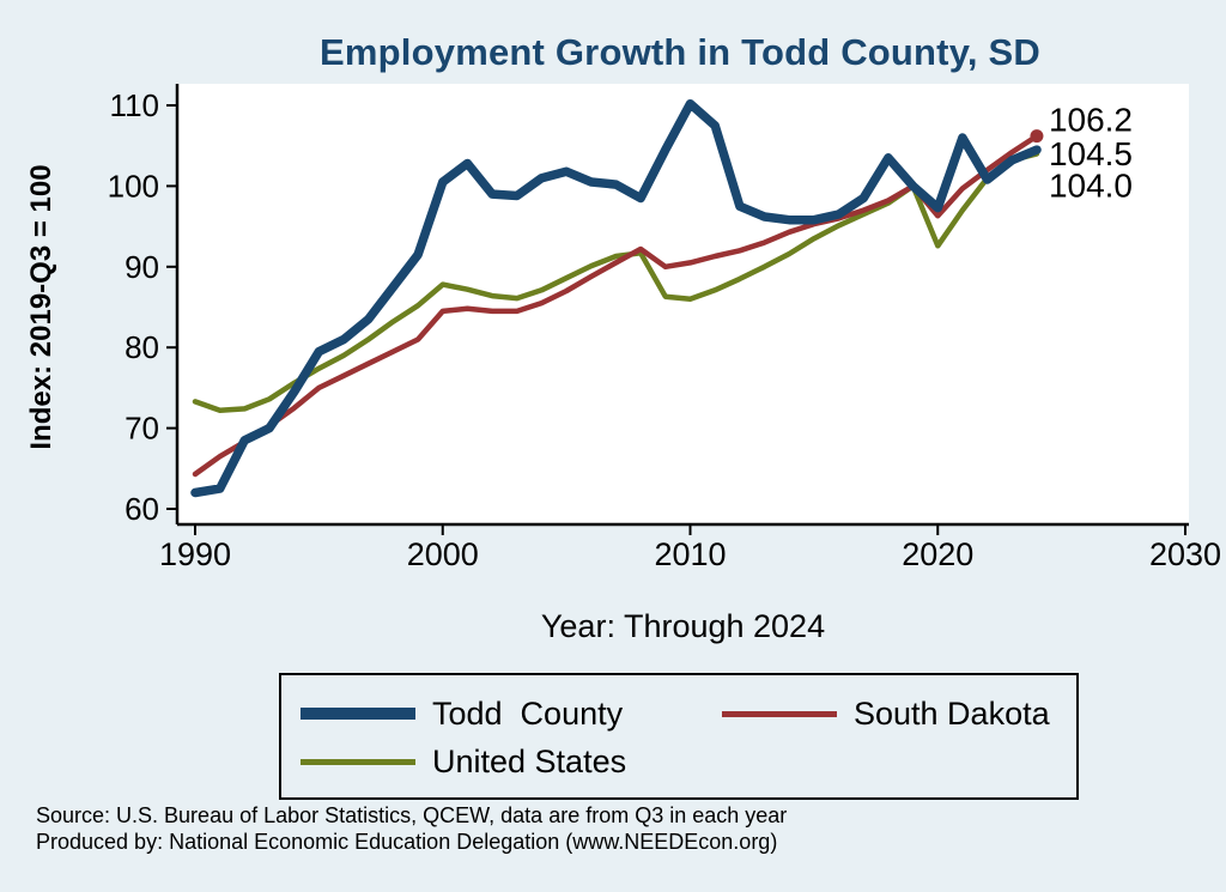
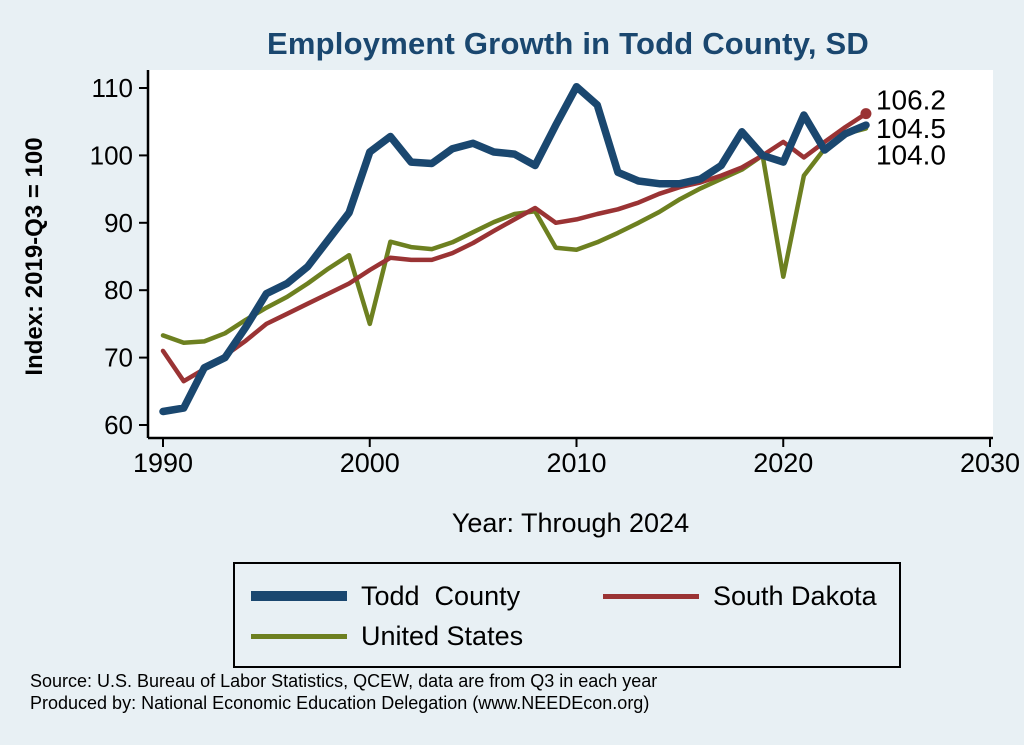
South Dakota/1990: 64 -> 71
South Dakota/2000: 84 -> 83
United States/2000: 88 -> 75
Todd County/2020: 97 -> 99
South Dakota/2020: 96 -> 102
United States/2020: 93 -> 82
